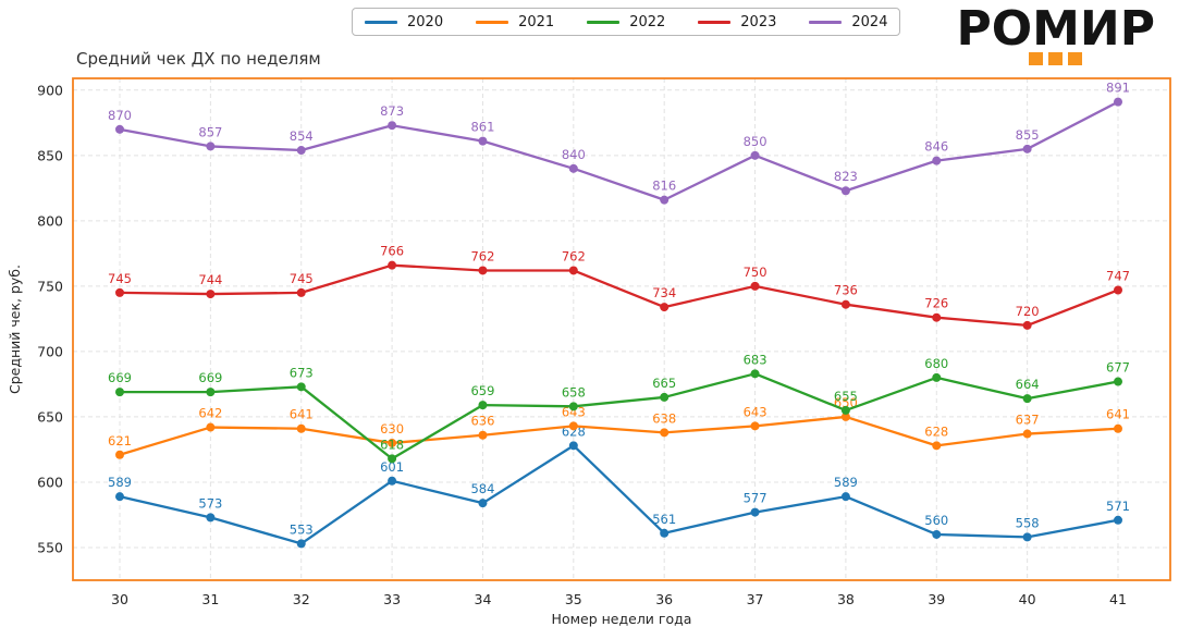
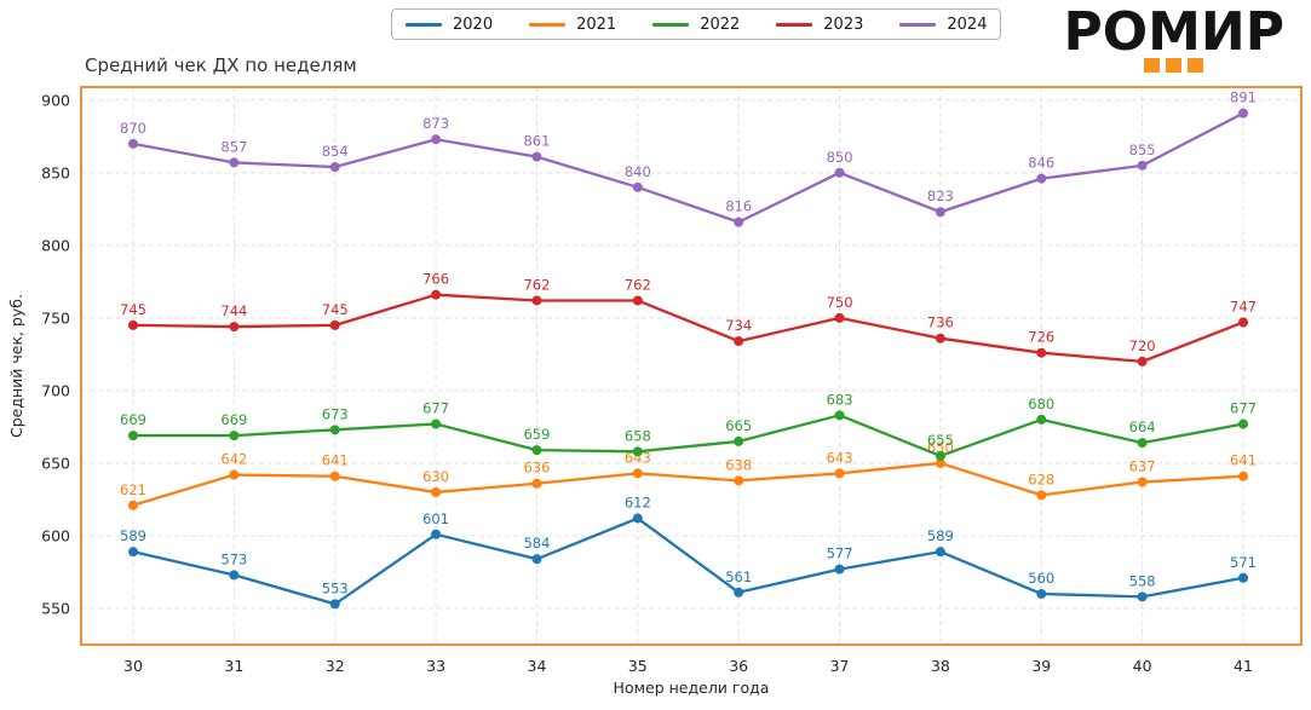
2022/33: 618 -> 677
2020/35: 628 -> 612
